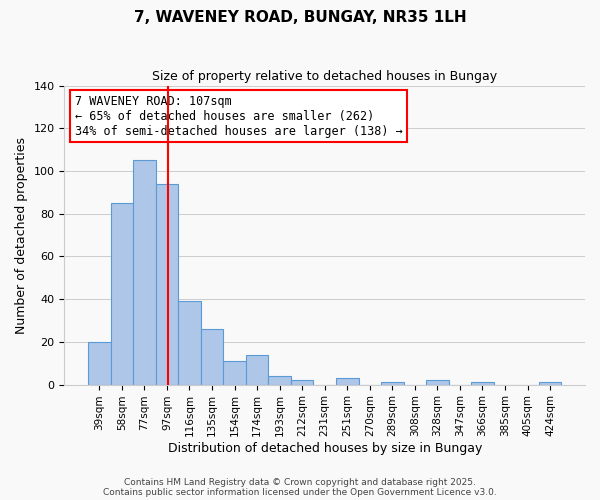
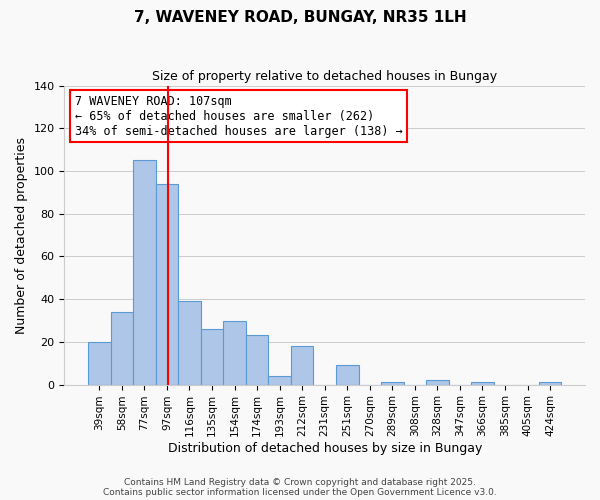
58sqm: 85 -> 34
154sqm: 11 -> 30
174sqm: 14 -> 23
212sqm: 2 -> 18
251sqm: 3 -> 9
